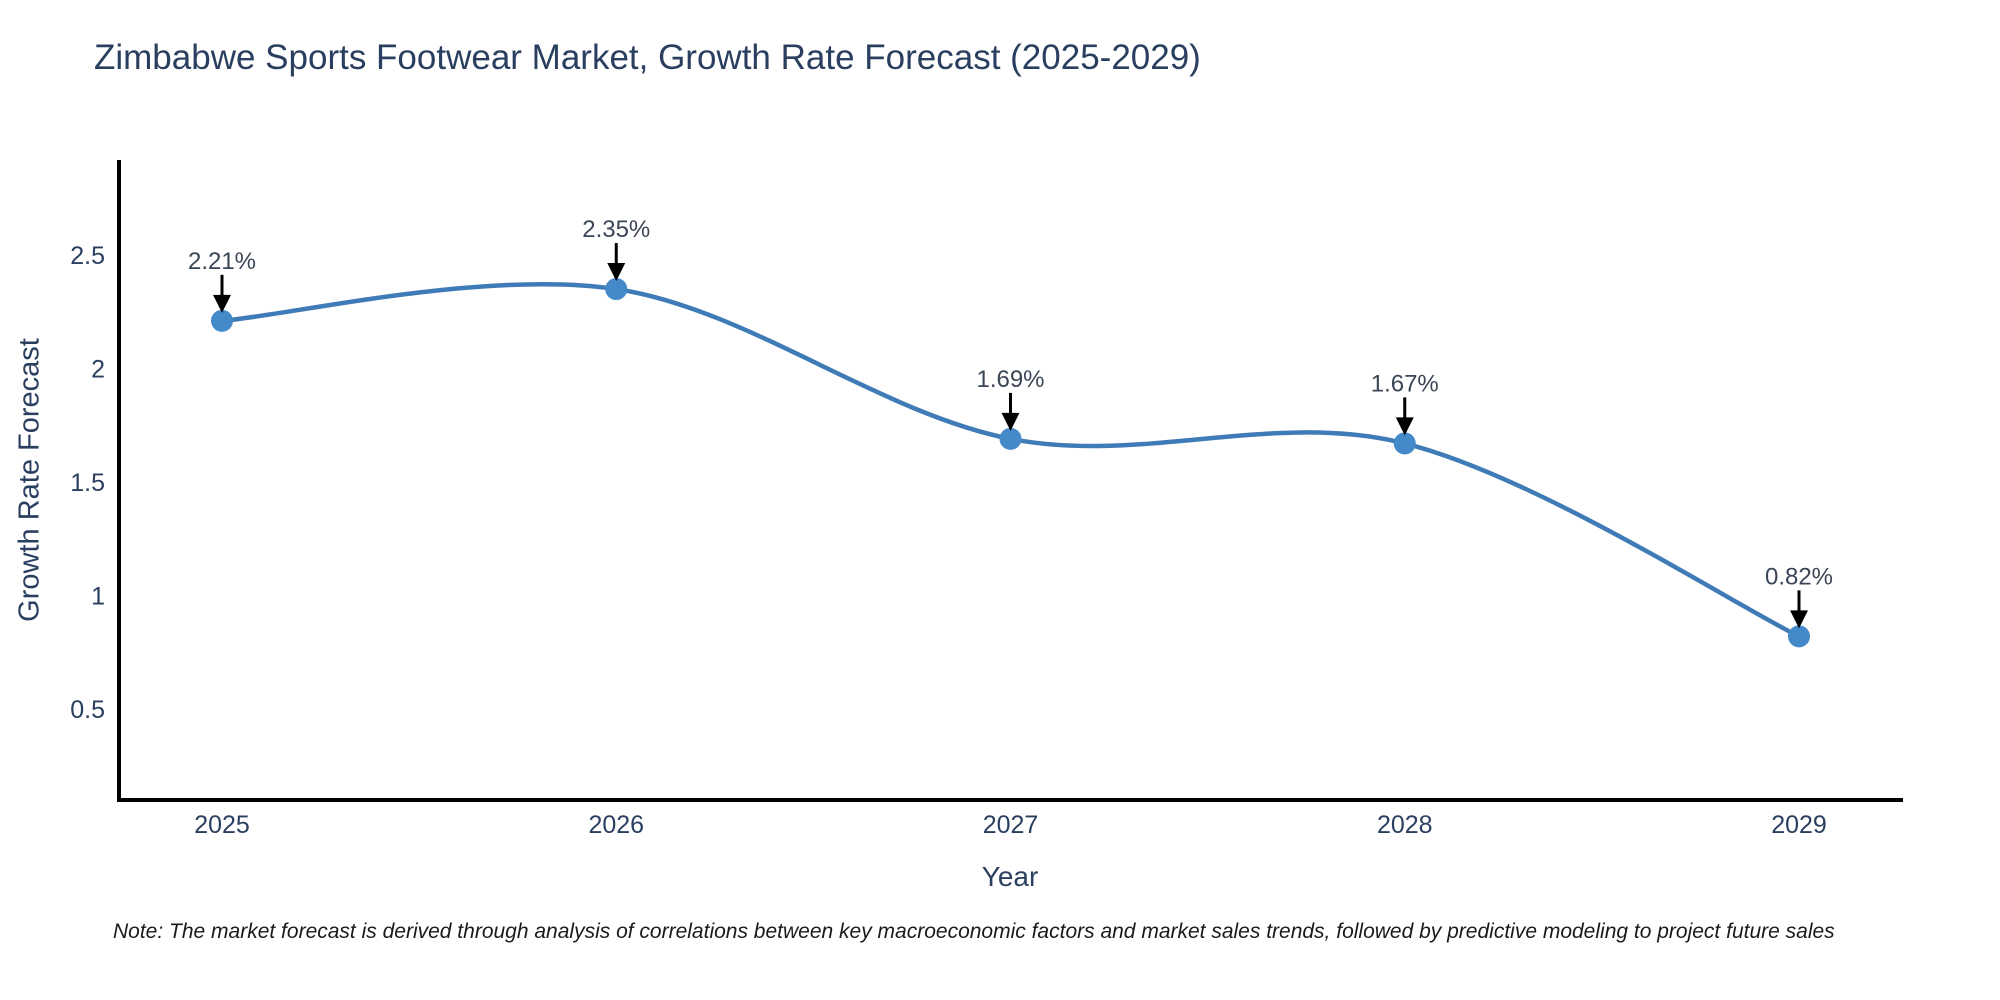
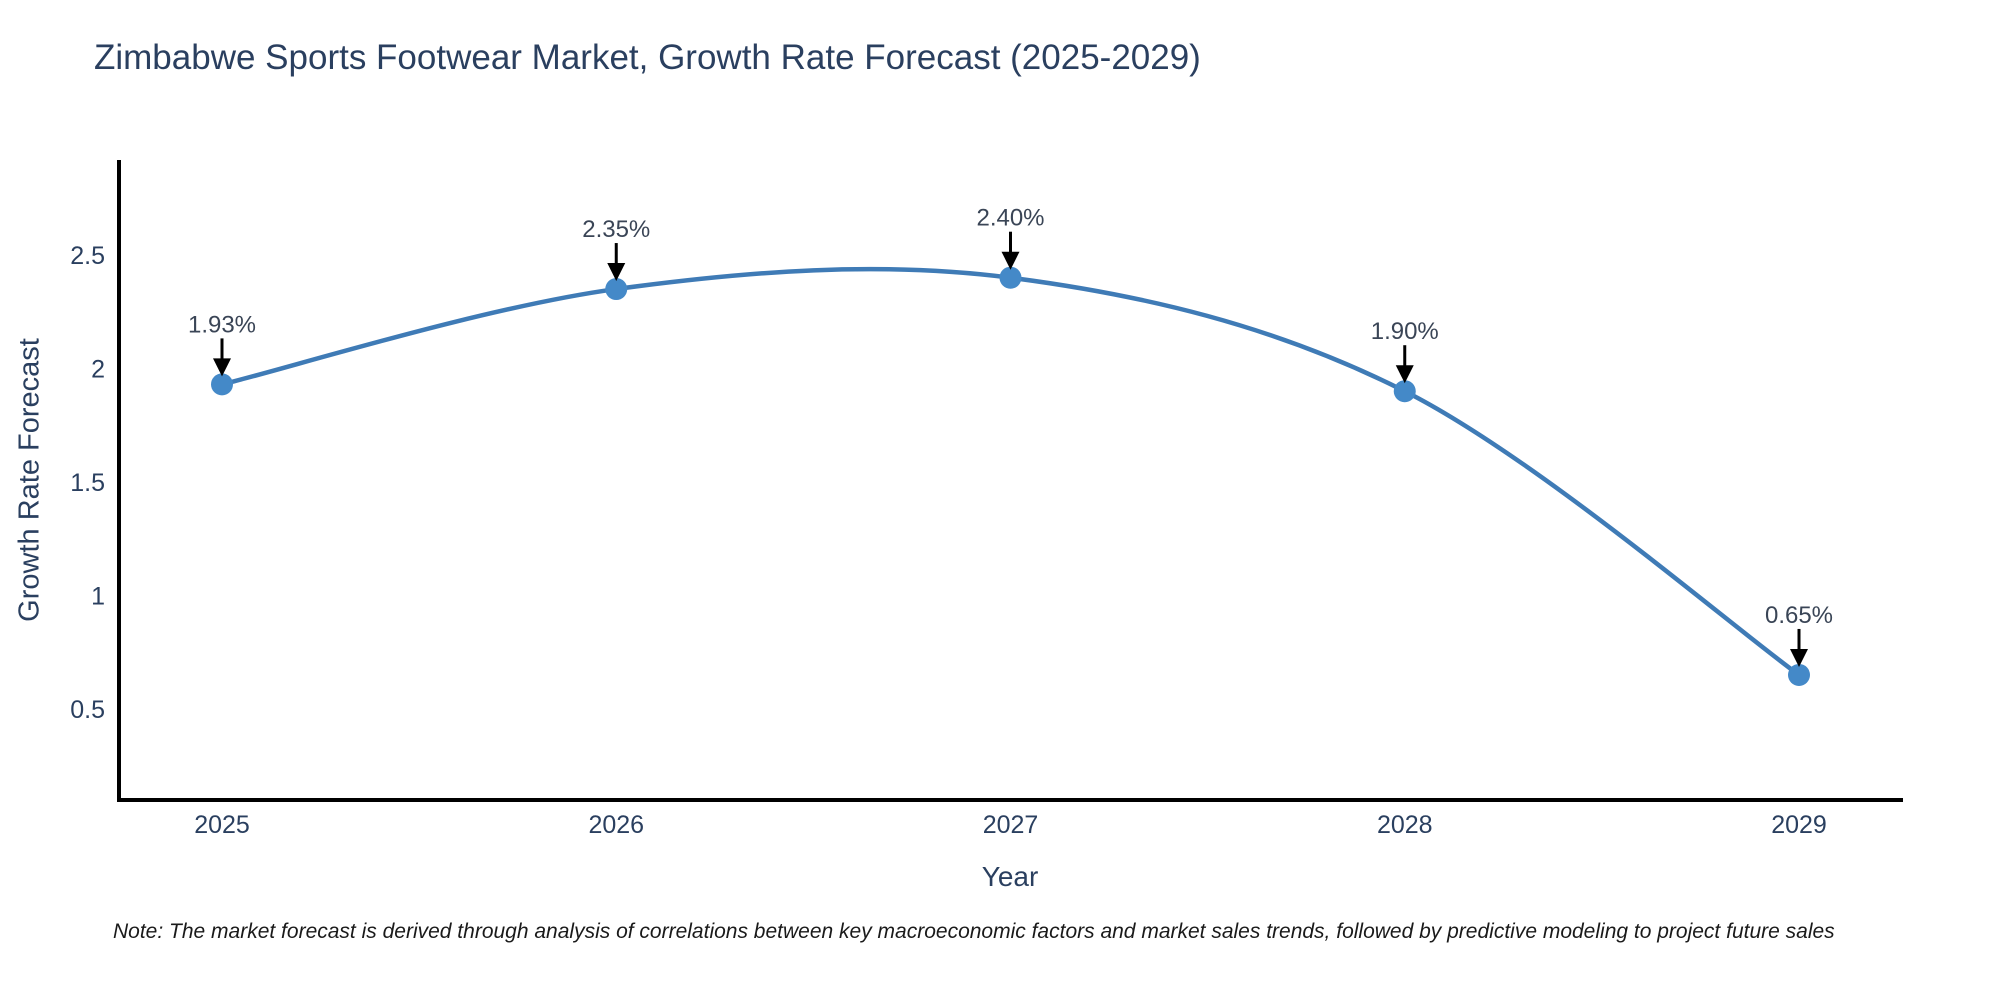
2025: 2.21% -> 1.93%
2027: 1.69% -> 2.40%
2028: 1.67% -> 1.90%
2029: 0.82% -> 0.65%
